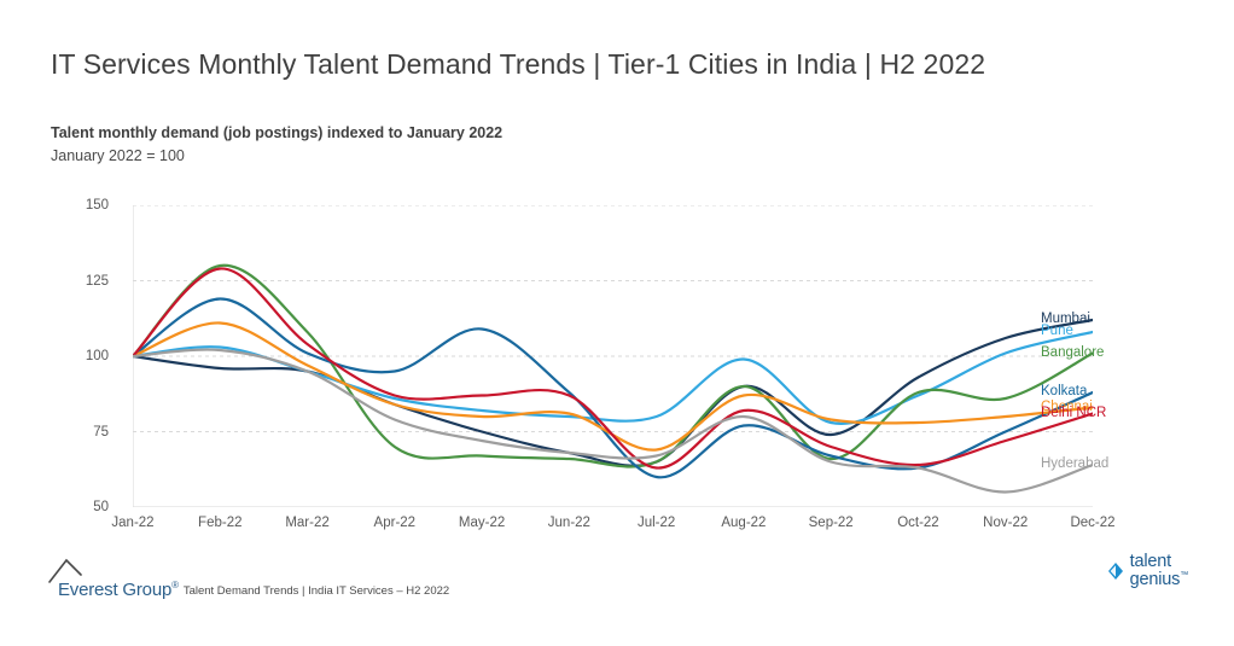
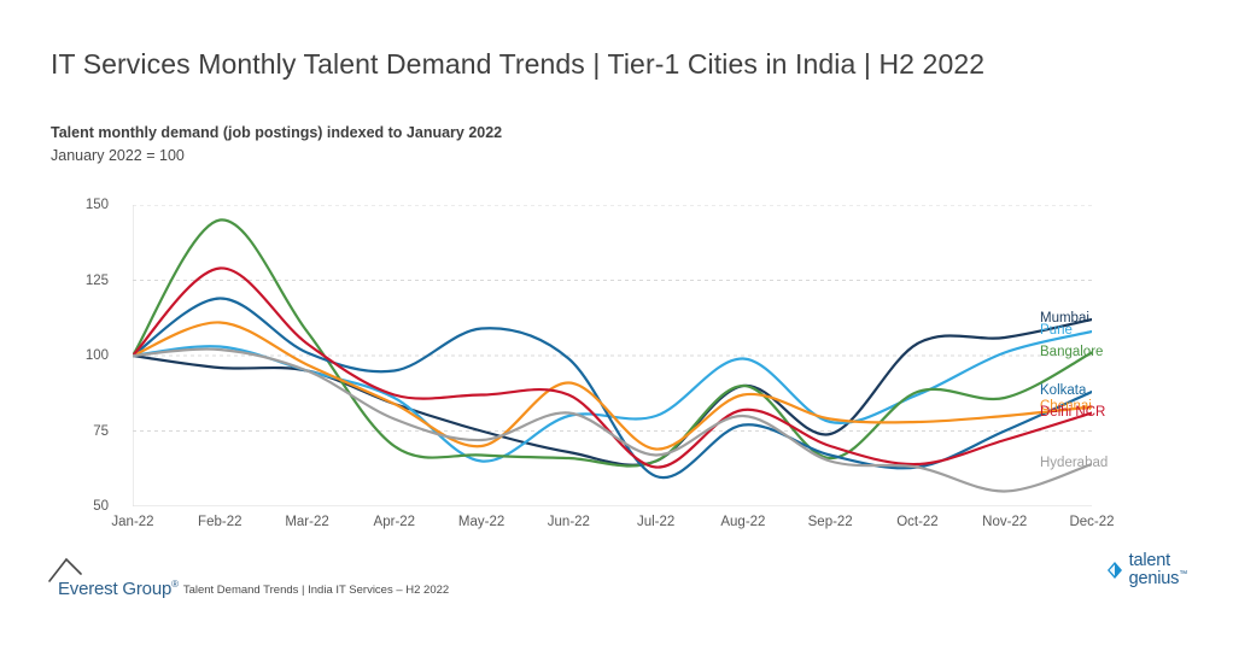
Bangalore/Feb-22: 130 -> 145
Pune/May-22: 82 -> 65
Chennai/May-22: 80 -> 70
Kolkata/Jun-22: 88 -> 99
Chennai/Jun-22: 81 -> 91
Hyderabad/Jun-22: 68 -> 81
Mumbai/Oct-22: 93 -> 104
